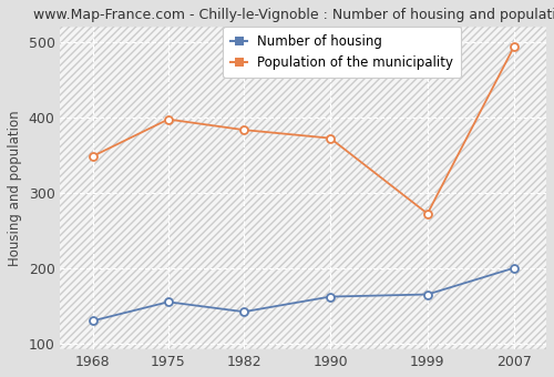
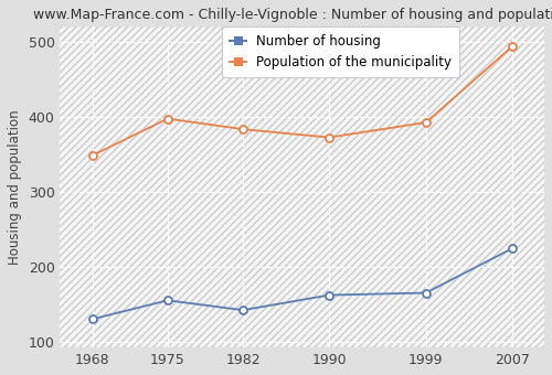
Population of the municipality/1999: 272 -> 392
Number of housing/2007: 200 -> 224
